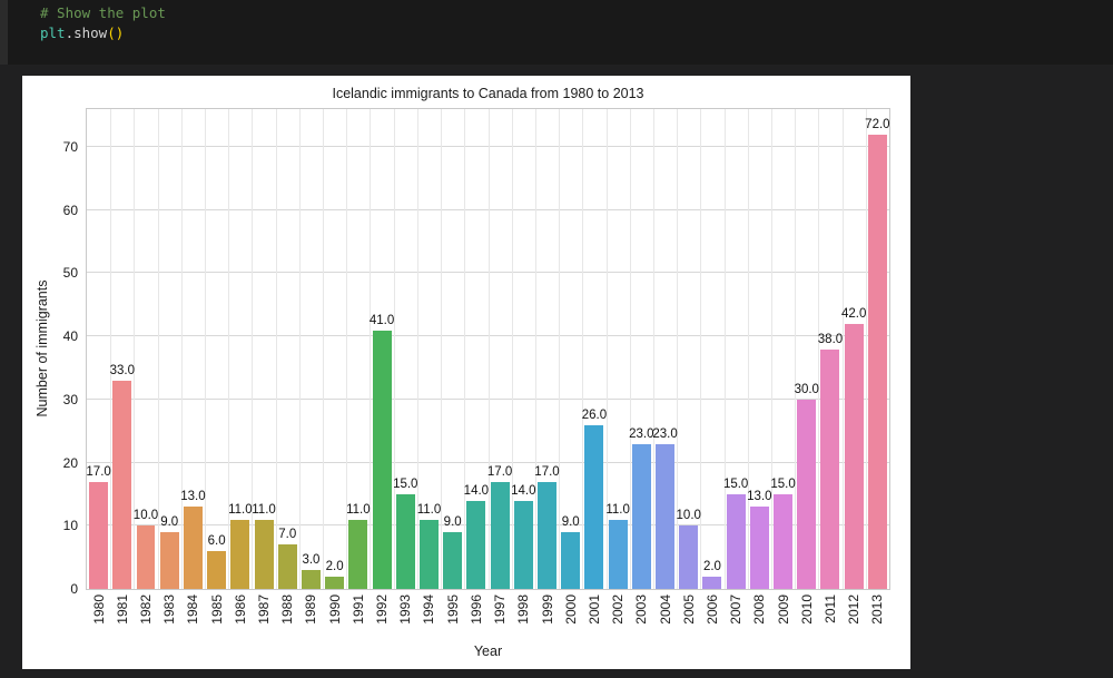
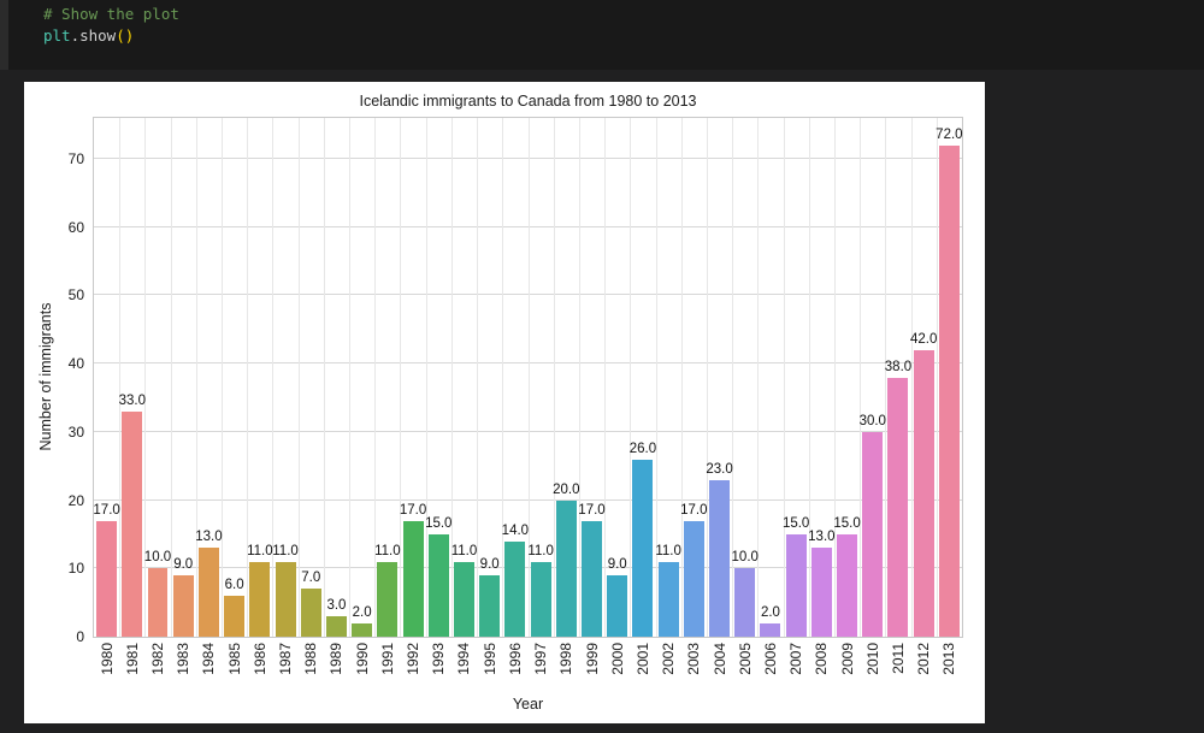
1992: 41.0 -> 17.0
1997: 17.0 -> 11.0
1998: 14.0 -> 20.0
2003: 23.0 -> 17.0
